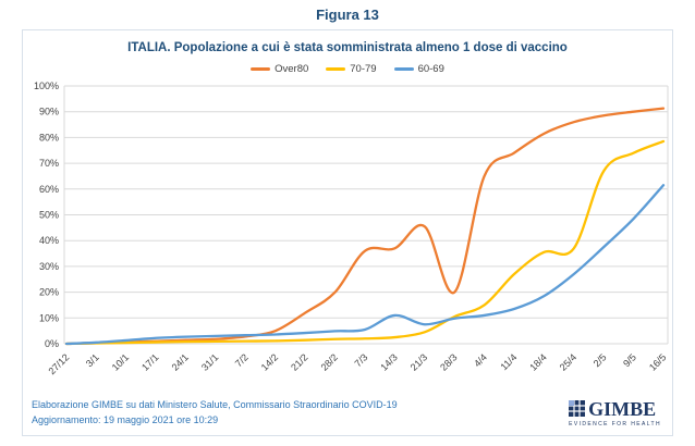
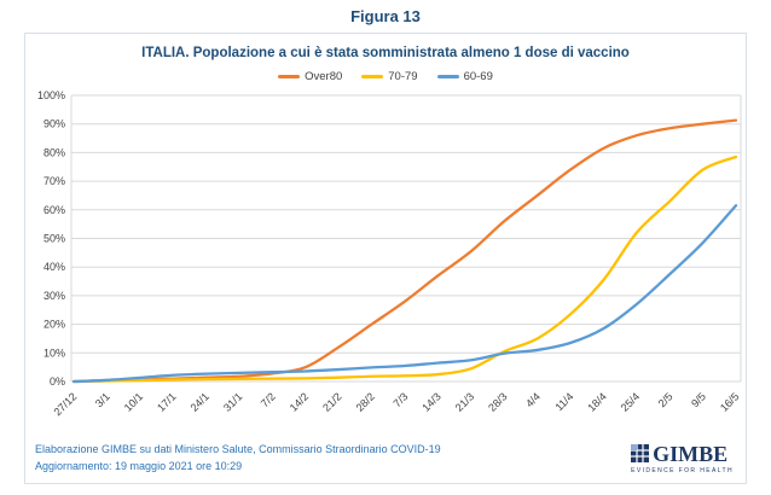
Over80/7/3: 36% -> 28%
60-69/14/3: 11% -> 6%
Over80/28/3: 20% -> 56%
70-79/11/4: 27% -> 24%
70-79/25/4: 37% -> 52%
70-79/2/5: 67% -> 63%
